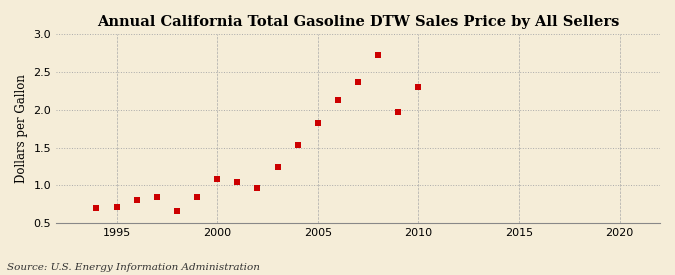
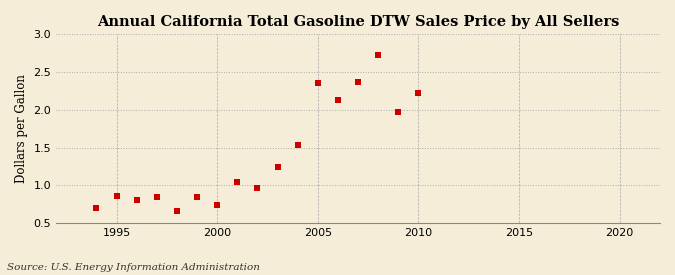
1995: 0.72 -> 0.86
2000: 1.09 -> 0.74
2005: 1.83 -> 2.36
2010: 2.30 -> 2.22
